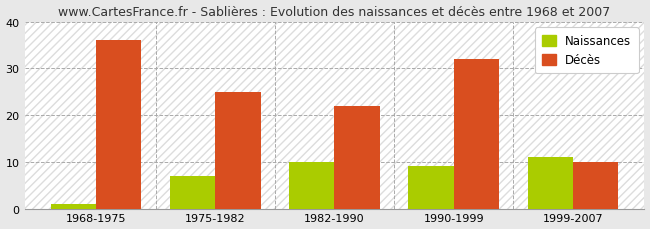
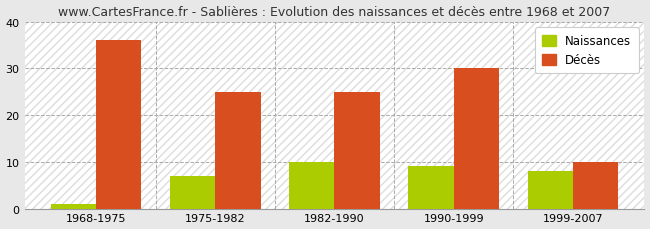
Décès/1982-1990: 22 -> 25
Décès/1990-1999: 32 -> 30
Naissances/1999-2007: 11 -> 8
